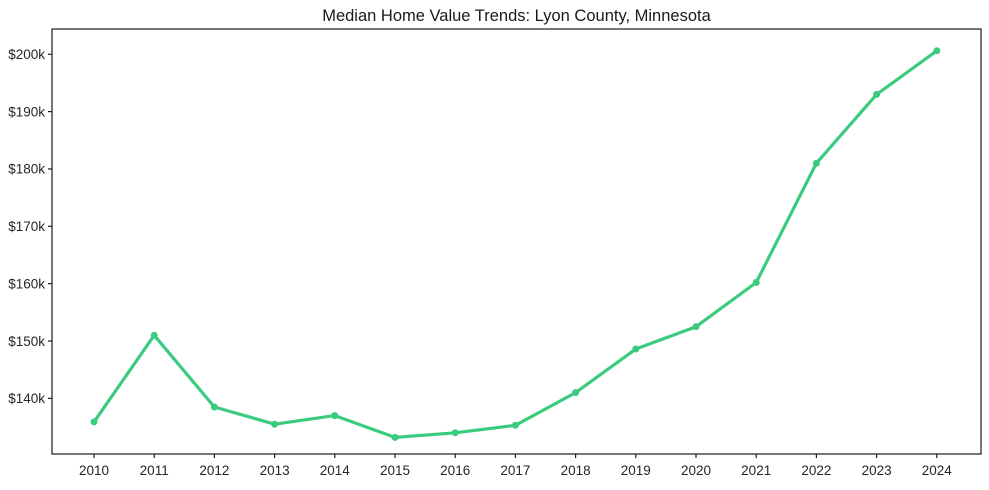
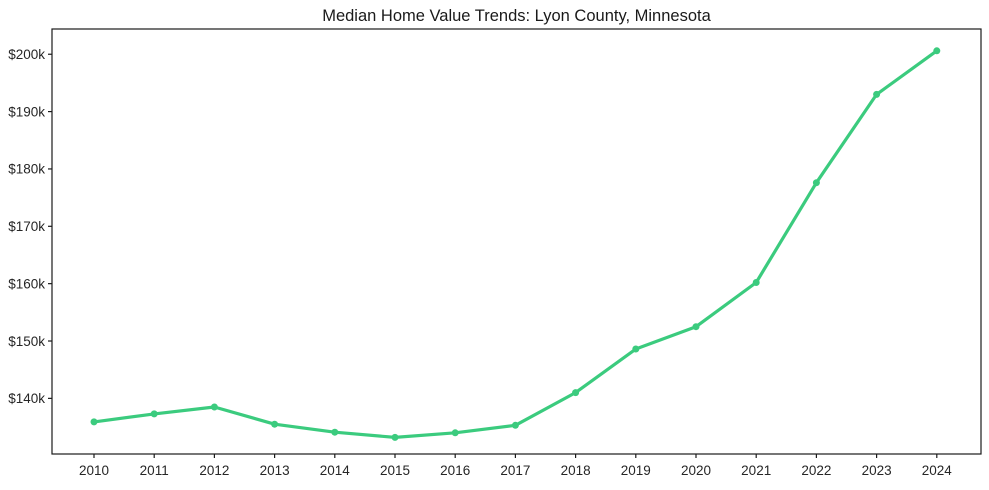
2011: $151k -> $137k
2014: $137k -> $134k
2022: $181k -> $178k
